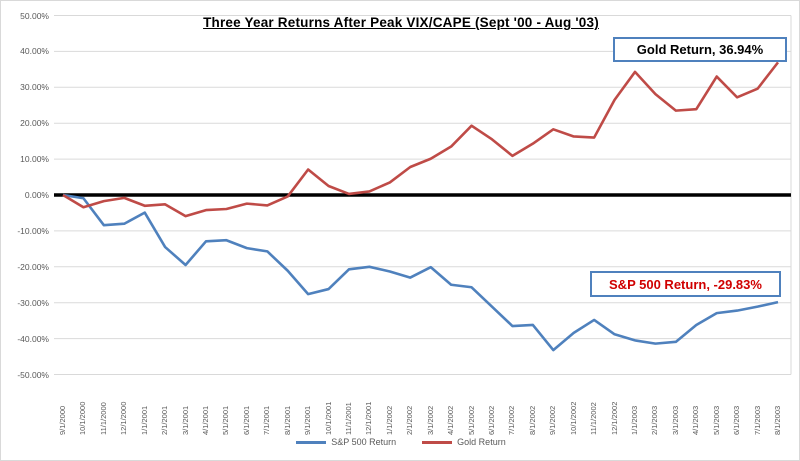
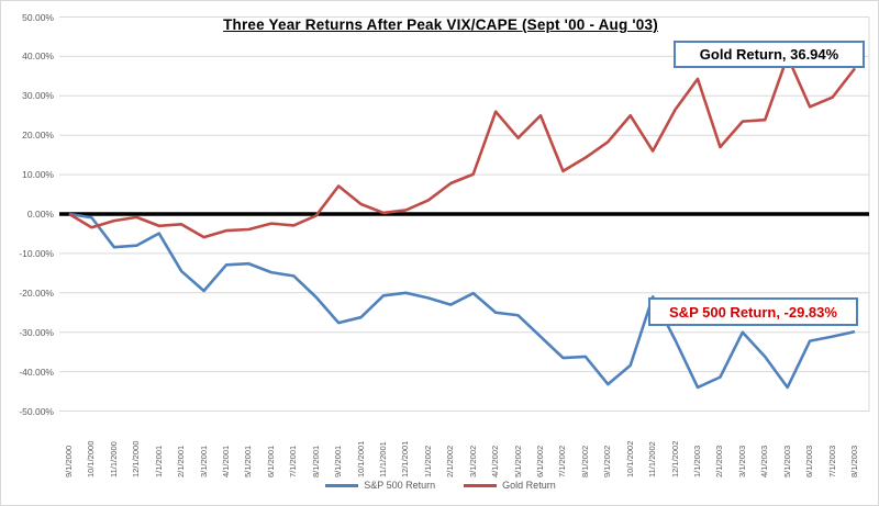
Gold Return/4/1/2002: 14% -> 26%
Gold Return/6/1/2002: 16% -> 25%
Gold Return/10/1/2002: 16% -> 25%
S&P 500 Return/11/1/2002: -35% -> -21%
S&P 500 Return/12/1/2002: -39% -> -32%
S&P 500 Return/1/1/2003: -40% -> -44%
Gold Return/2/1/2003: 28% -> 17%
S&P 500 Return/3/1/2003: -41% -> -30%
S&P 500 Return/5/1/2003: -33% -> -44%
Gold Return/5/1/2003: 33% -> 40%
